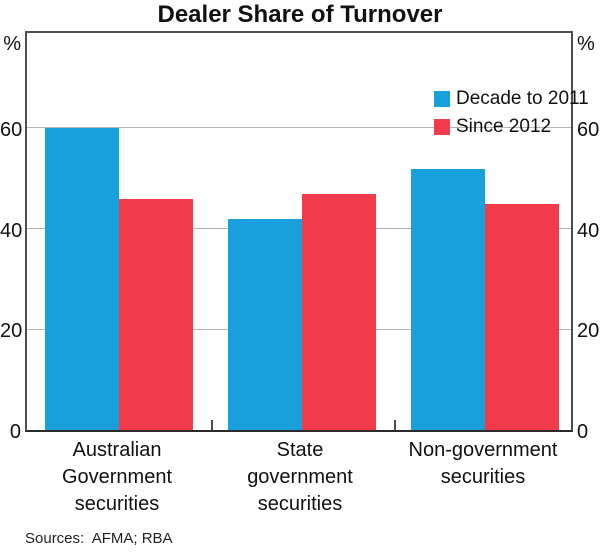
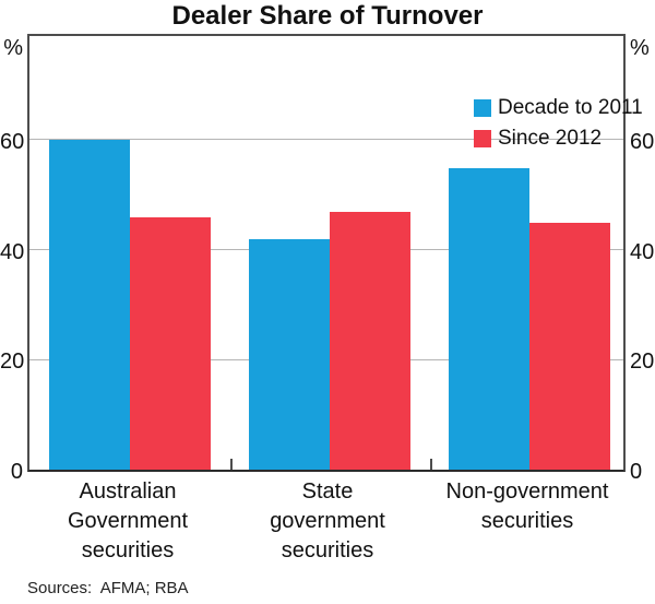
Decade to 2011/Non-government securities: 52 -> 55
